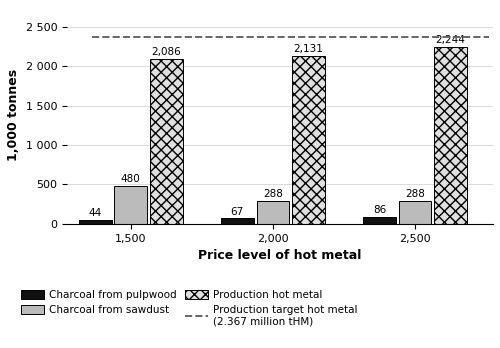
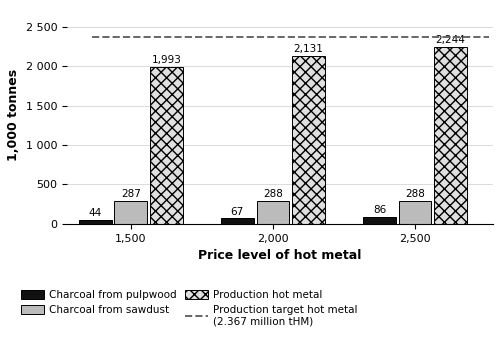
Charcoal from sawdust/1,500: 480 -> 287
Production hot metal/1,500: 2,086 -> 1,993
